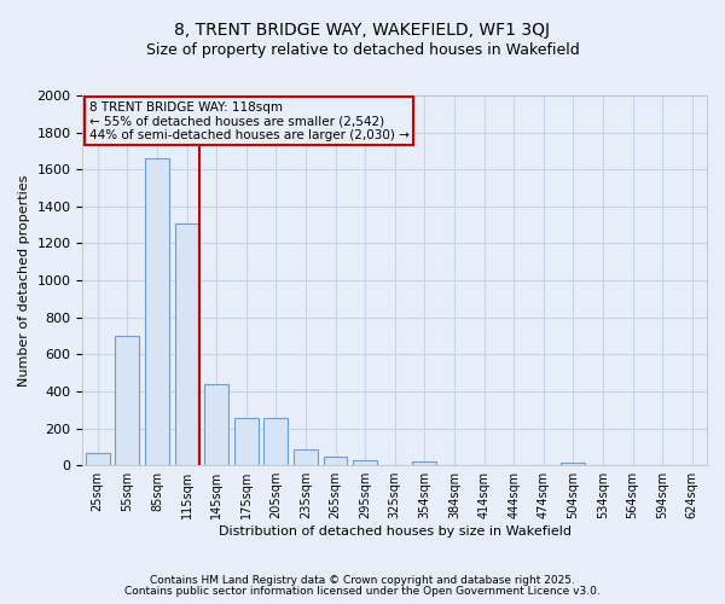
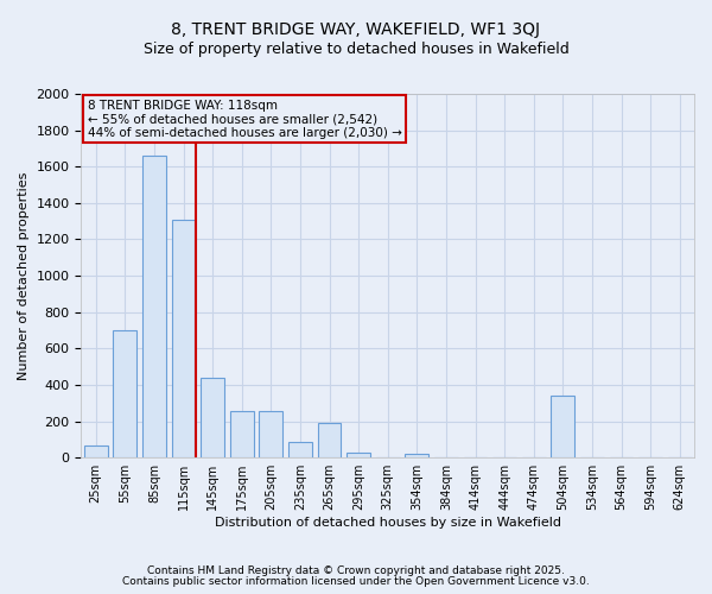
265sqm: 50 -> 190
504sqm: 20 -> 340
